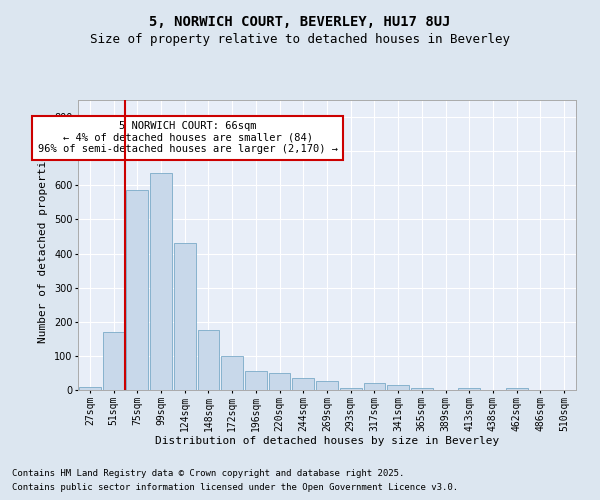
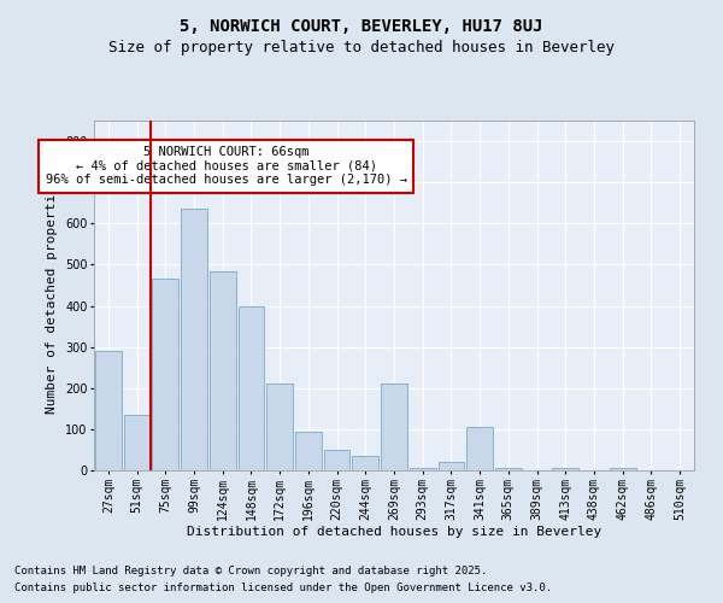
27sqm: 10 -> 290
51sqm: 170 -> 135
75sqm: 585 -> 465
124sqm: 430 -> 485
148sqm: 175 -> 400
172sqm: 100 -> 210
196sqm: 55 -> 95
269sqm: 25 -> 210
341sqm: 15 -> 105
